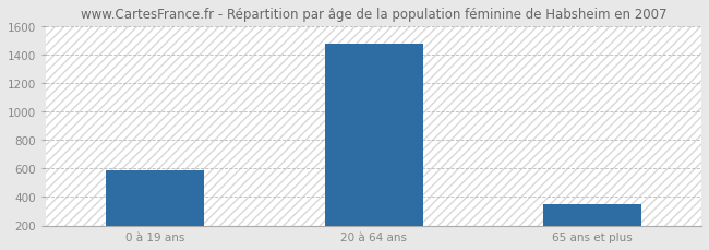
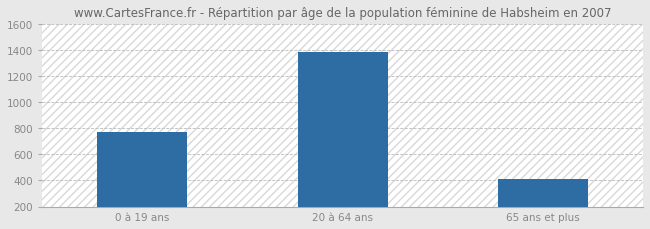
0 à 19 ans: 590 -> 770
20 à 64 ans: 1480 -> 1390
65 ans et plus: 350 -> 410
